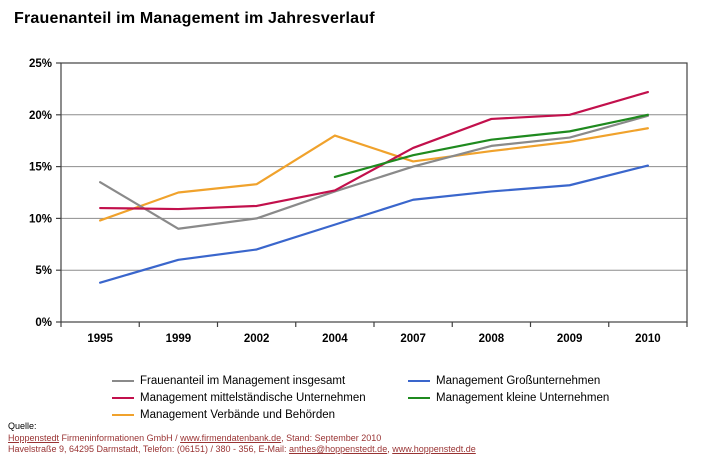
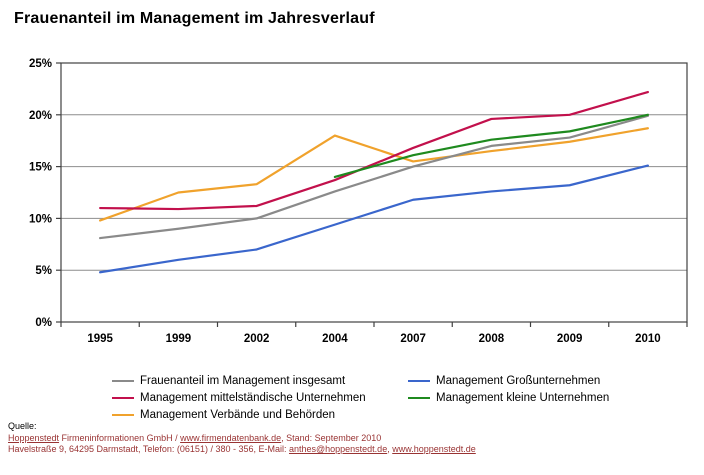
Frauenanteil im Management insgesamt/1995: 13.5% -> 8.1%
Management Großunternehmen/1995: 3.8% -> 4.8%
Management mittelständische Unternehmen/2004: 12.7% -> 13.7%
